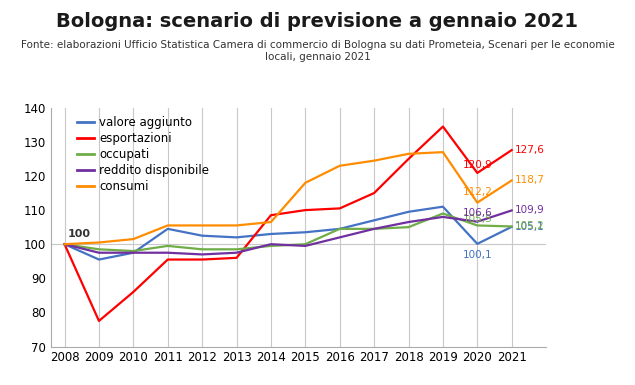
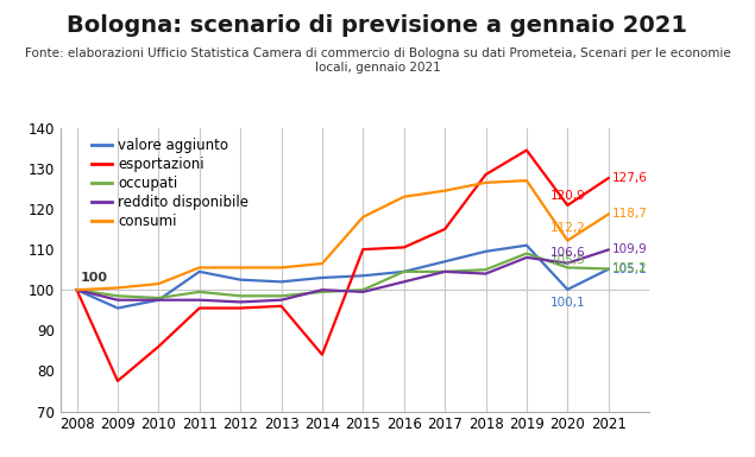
esportazioni/2014: 108.5 -> 84.0
esportazioni/2018: 125.0 -> 128.5
reddito disponibile/2018: 106.5 -> 104.0
